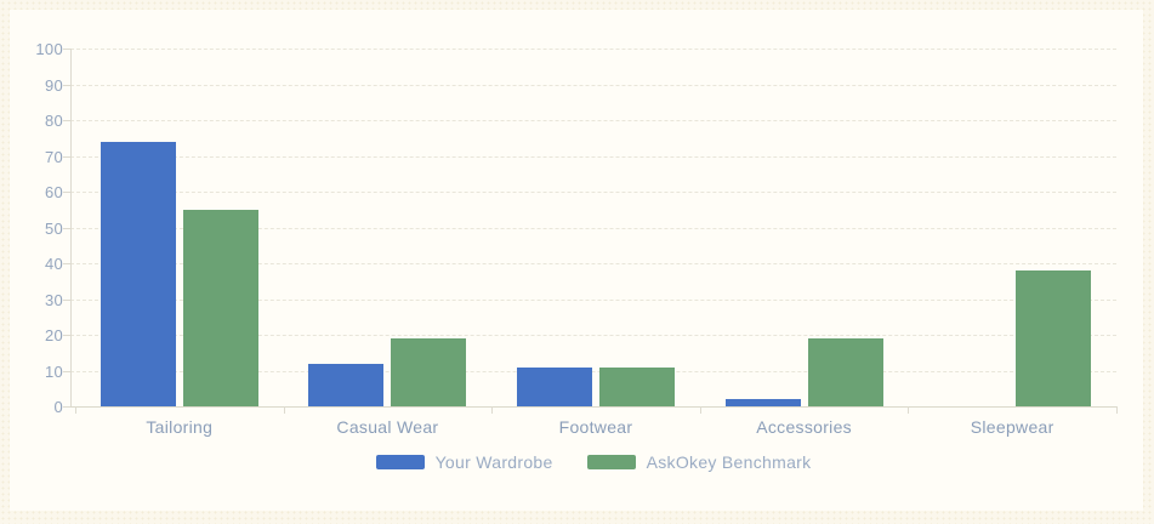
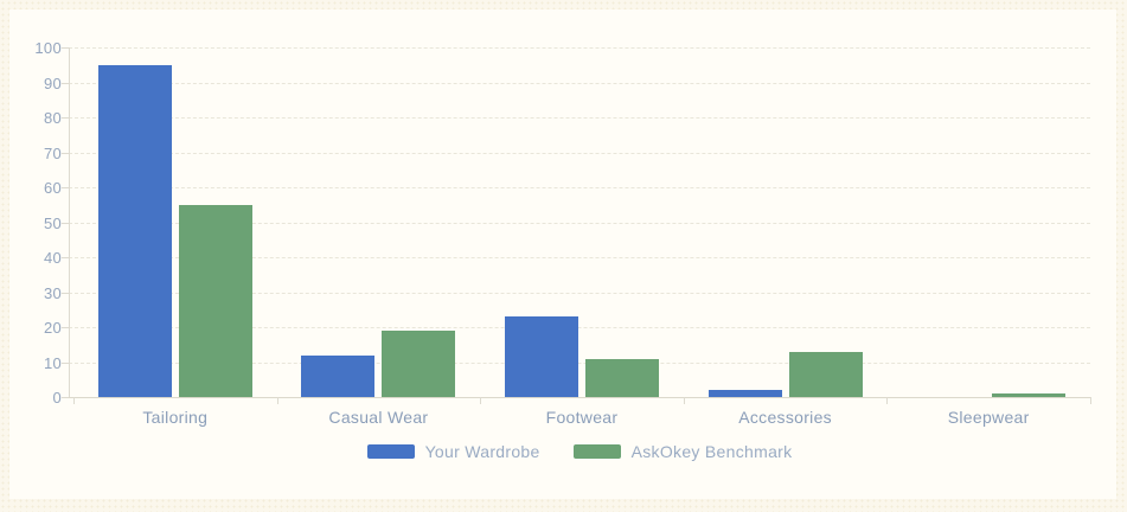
Your Wardrobe/Tailoring: 74 -> 95
Your Wardrobe/Footwear: 11 -> 23
AskOkey Benchmark/Accessories: 19 -> 13
AskOkey Benchmark/Sleepwear: 38 -> 1
